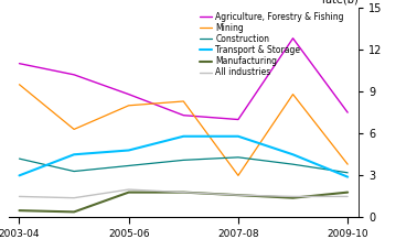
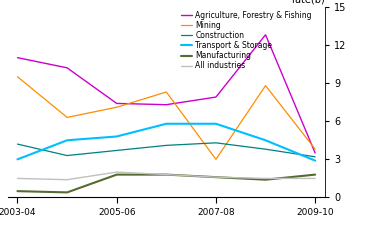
Agriculture, Forestry & Fishing/2005-06: 8.8 -> 7.4
Mining/2005-06: 8.0 -> 7.1
Agriculture, Forestry & Fishing/2007-08: 7.0 -> 7.9
Agriculture, Forestry & Fishing/2009-10: 7.5 -> 3.5
